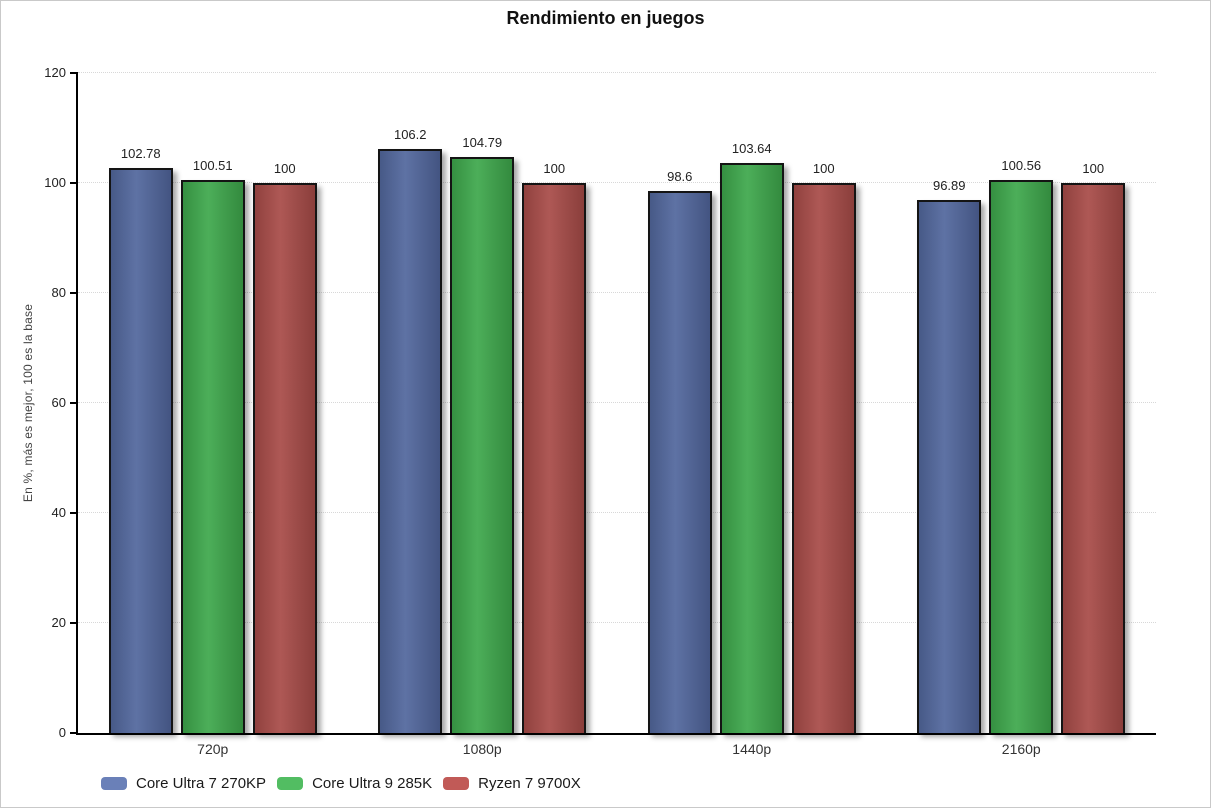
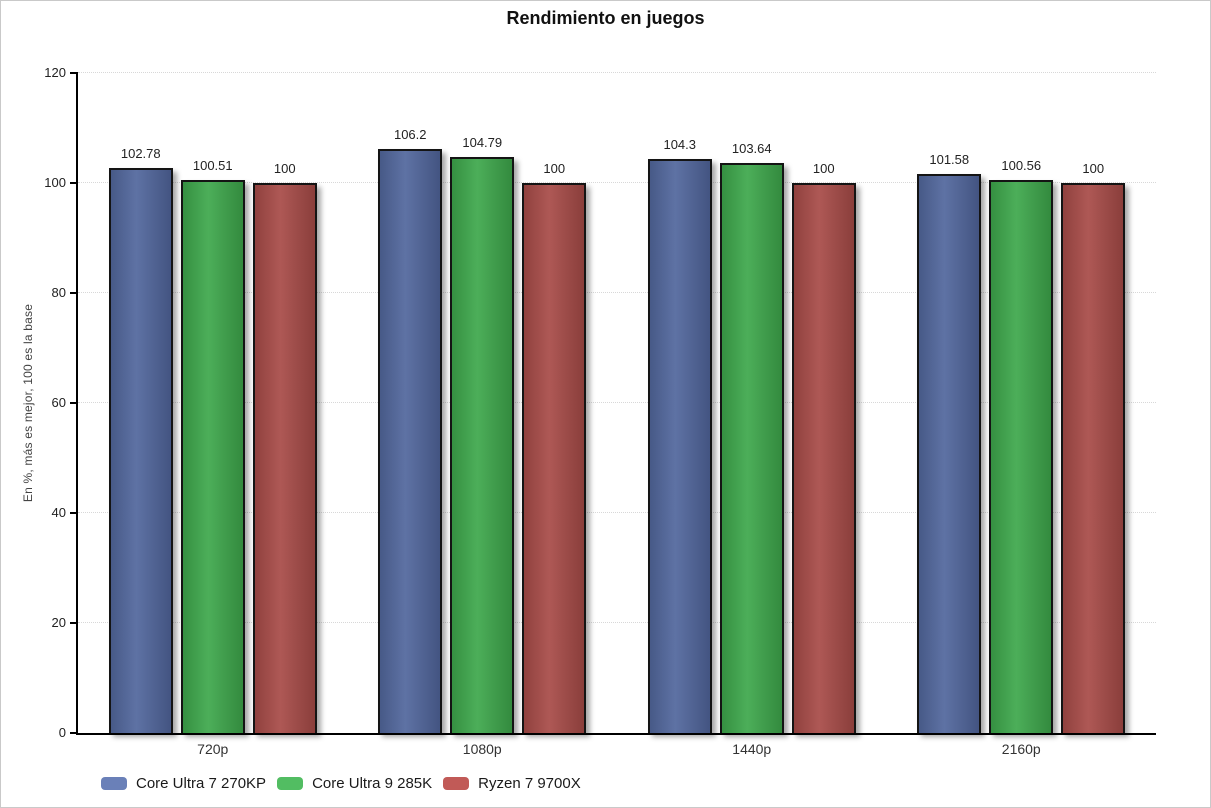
Core Ultra 7 270KP/1440p: 98.6 -> 104.3
Core Ultra 7 270KP/2160p: 96.89 -> 101.58
